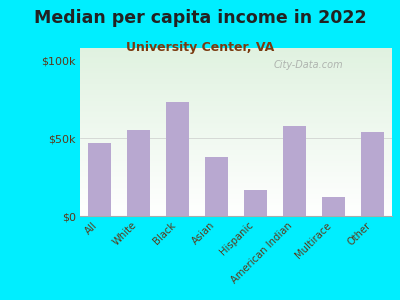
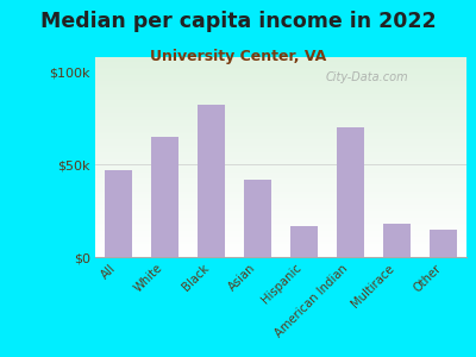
White: $55k -> $65k
Black: $73k -> $82k
Asian: $38k -> $42k
American Indian: $58k -> $70k
Multirace: $12k -> $18k
Other: $54k -> $15k
